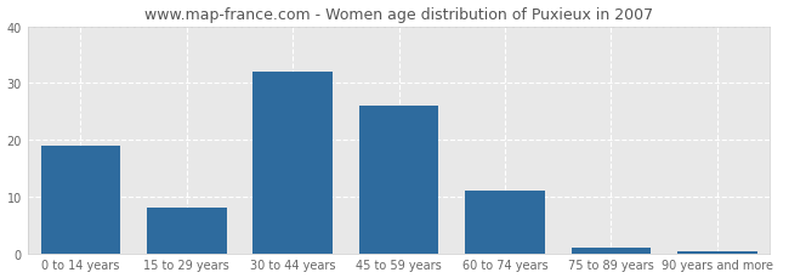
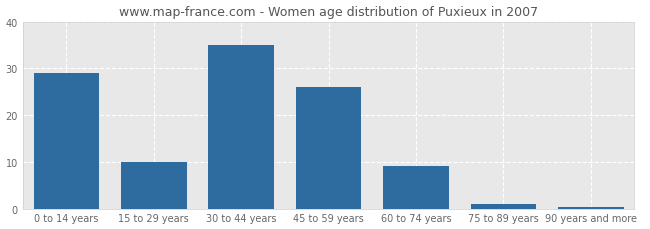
0 to 14 years: 19.0 -> 29.0
15 to 29 years: 8.0 -> 10.0
30 to 44 years: 32.0 -> 35.0
60 to 74 years: 11.0 -> 9.0
